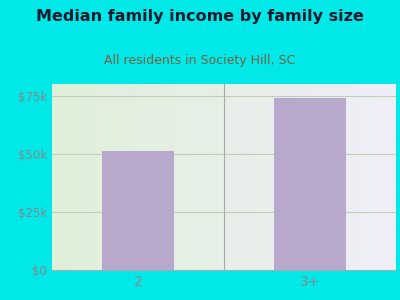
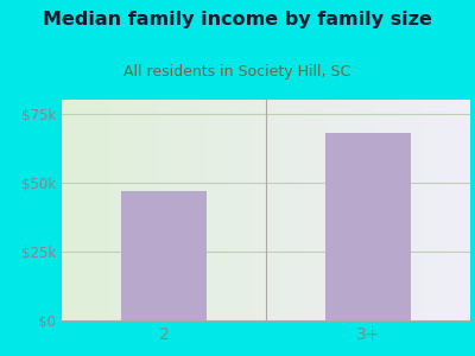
2: $51k -> $47k
3+: $74k -> $68k
